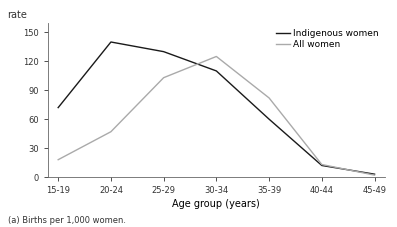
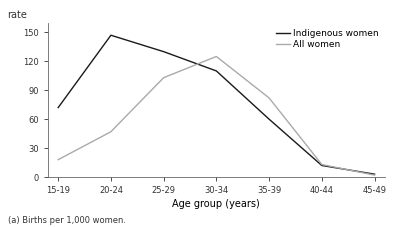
Indigenous women/20-24: 140 -> 147
